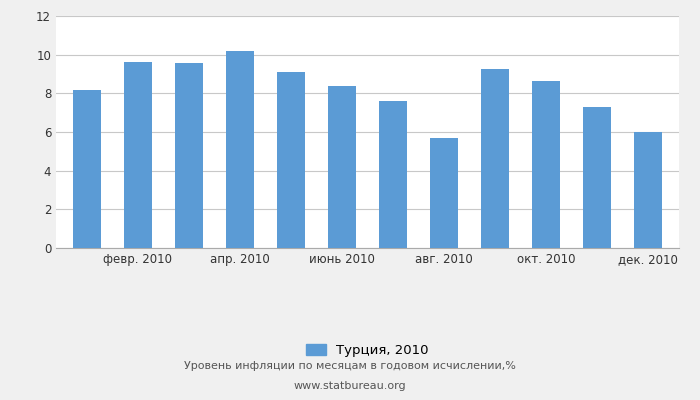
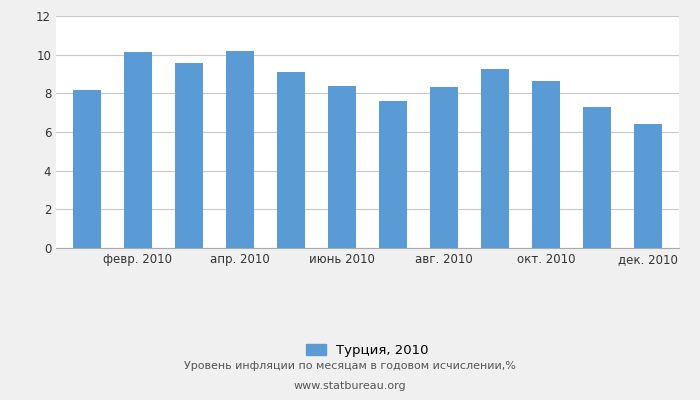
февр. 2010: 9.6 -> 10.1
авг. 2010: 5.7 -> 8.3
дек. 2010: 6.0 -> 6.4
